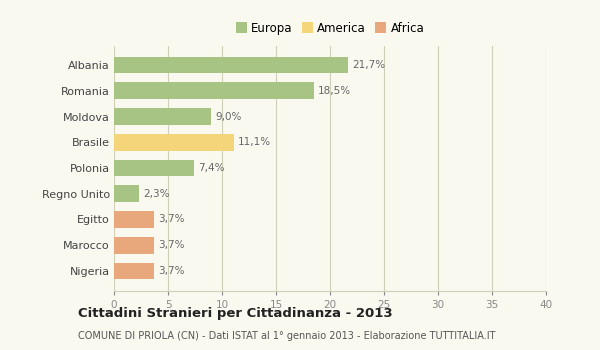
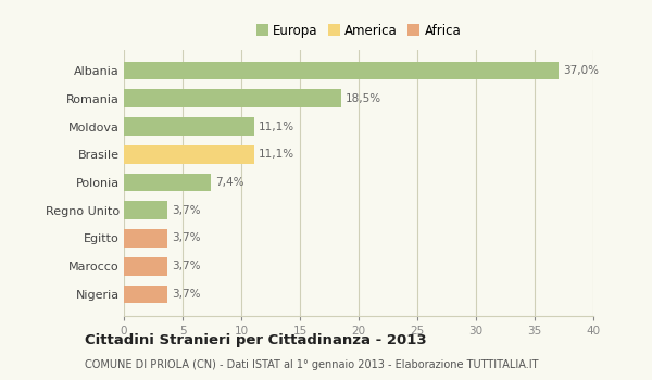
Albania: 21,7% -> 37,0%
Moldova: 9,0% -> 11,1%
Regno Unito: 2,3% -> 3,7%
